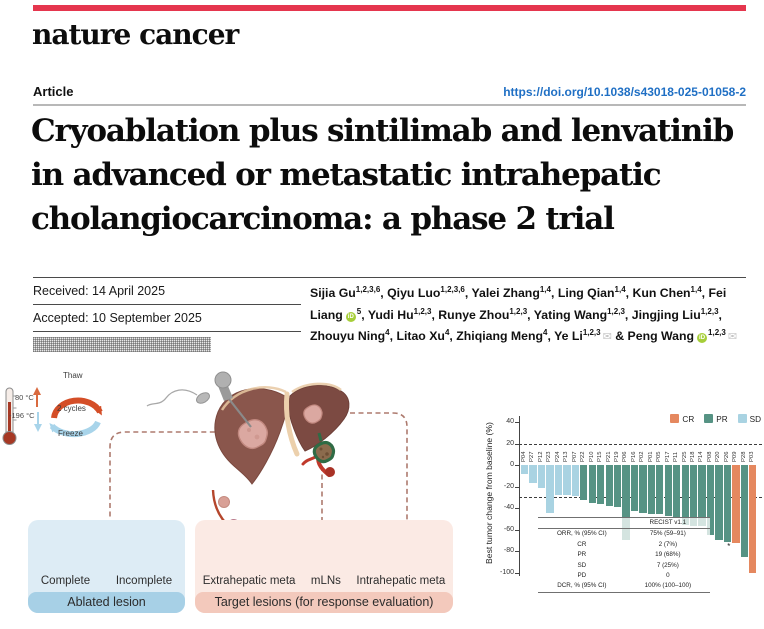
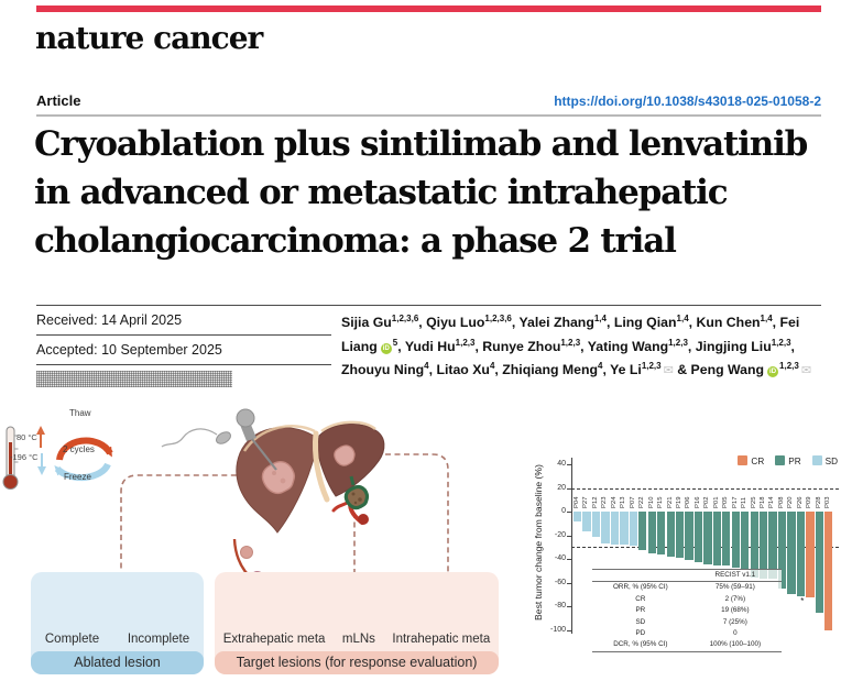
P23: -45 -> -27
P06: -70 -> -41
